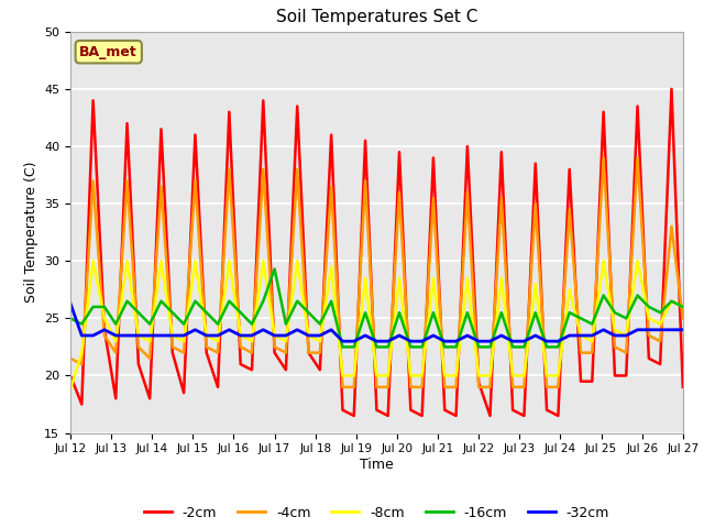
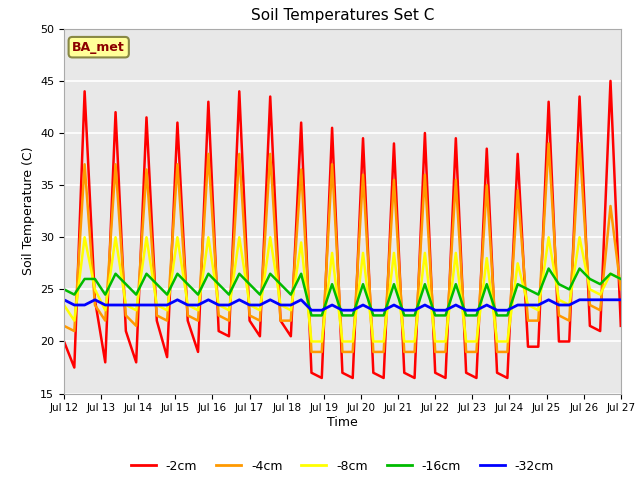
-8cm/Jul 12: 18.8 -> 23.5
-32cm/Jul 12: 26.3 -> 24.0
-16cm/Jul 17: 29.3 -> 25.5
-2cm/Jul 22: 19.4 -> 17.0
-2cm/Jul 27: 19.0 -> 21.5
